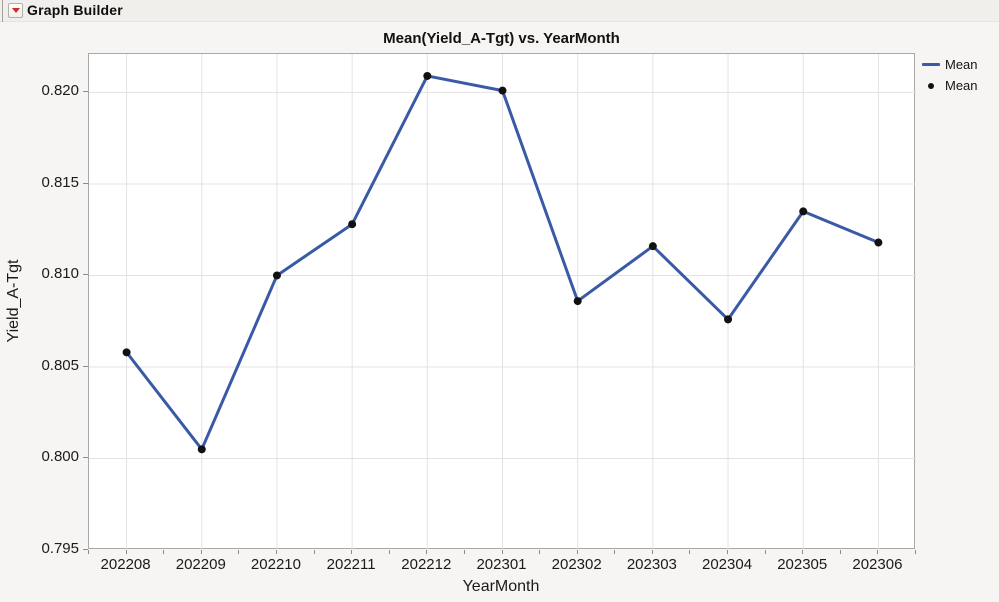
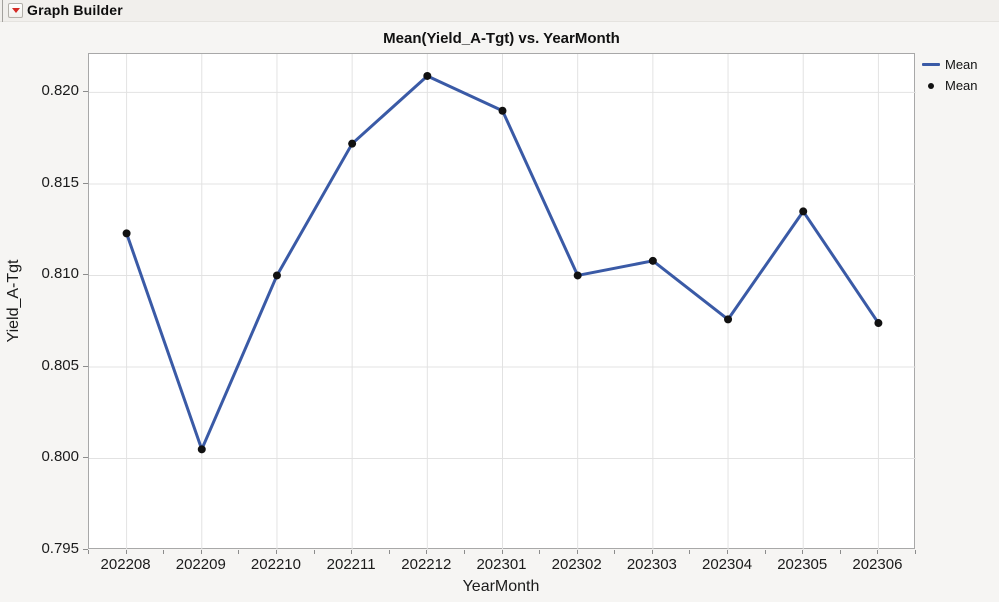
202208: 0.8058 -> 0.8123
202211: 0.8128 -> 0.8172
202301: 0.8201 -> 0.8190
202302: 0.8086 -> 0.8100
202303: 0.8116 -> 0.8108
202306: 0.8118 -> 0.8074
